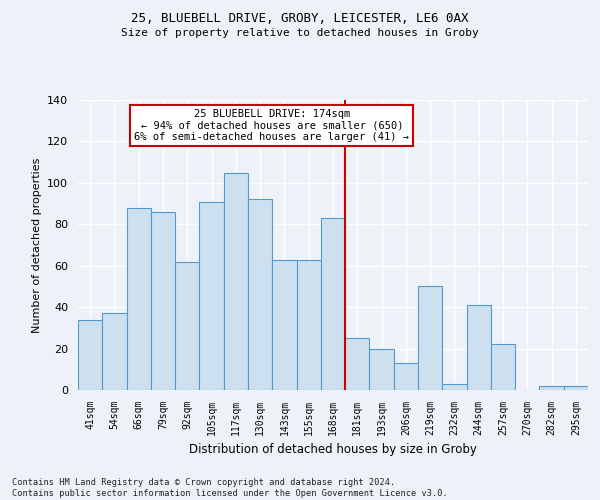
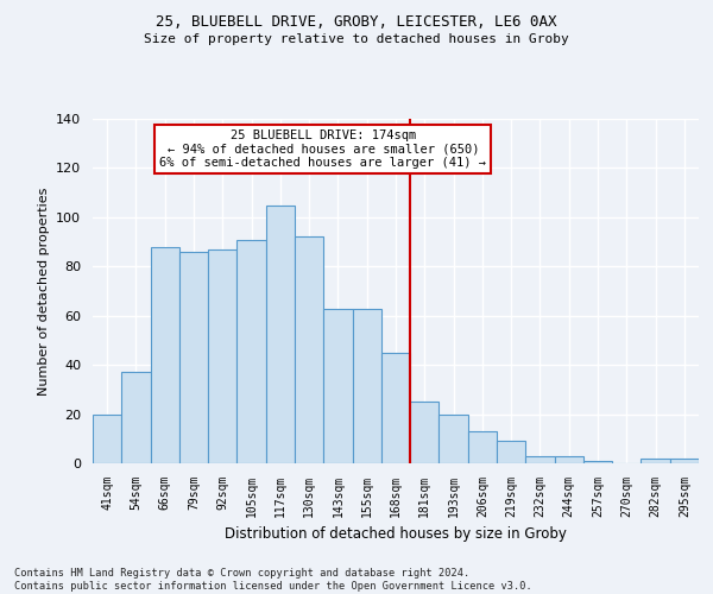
41sqm: 34 -> 20
92sqm: 62 -> 87
168sqm: 83 -> 45
219sqm: 50 -> 9
244sqm: 41 -> 3
257sqm: 22 -> 1
